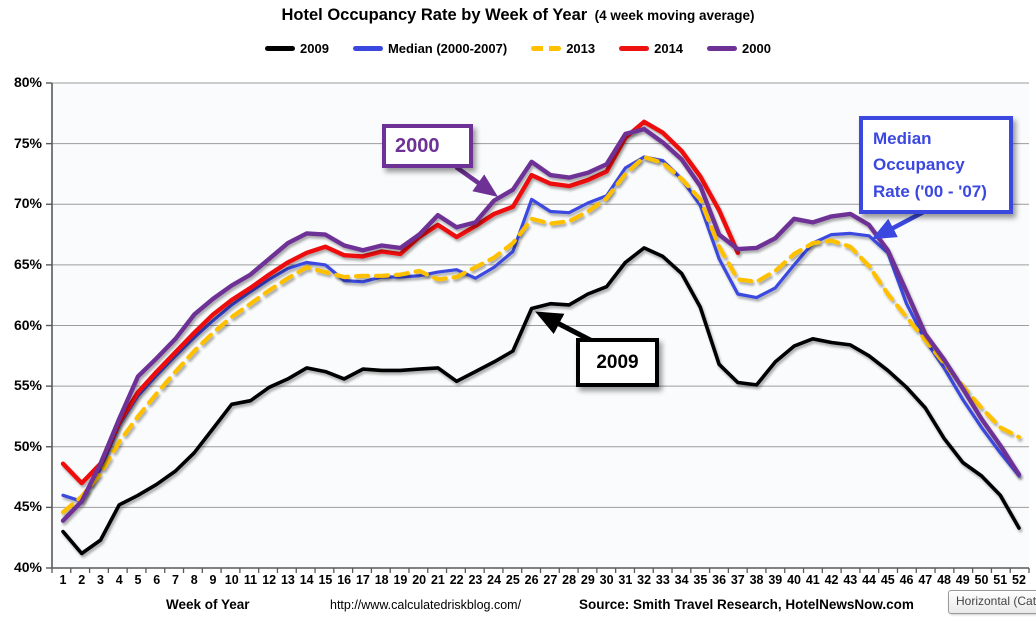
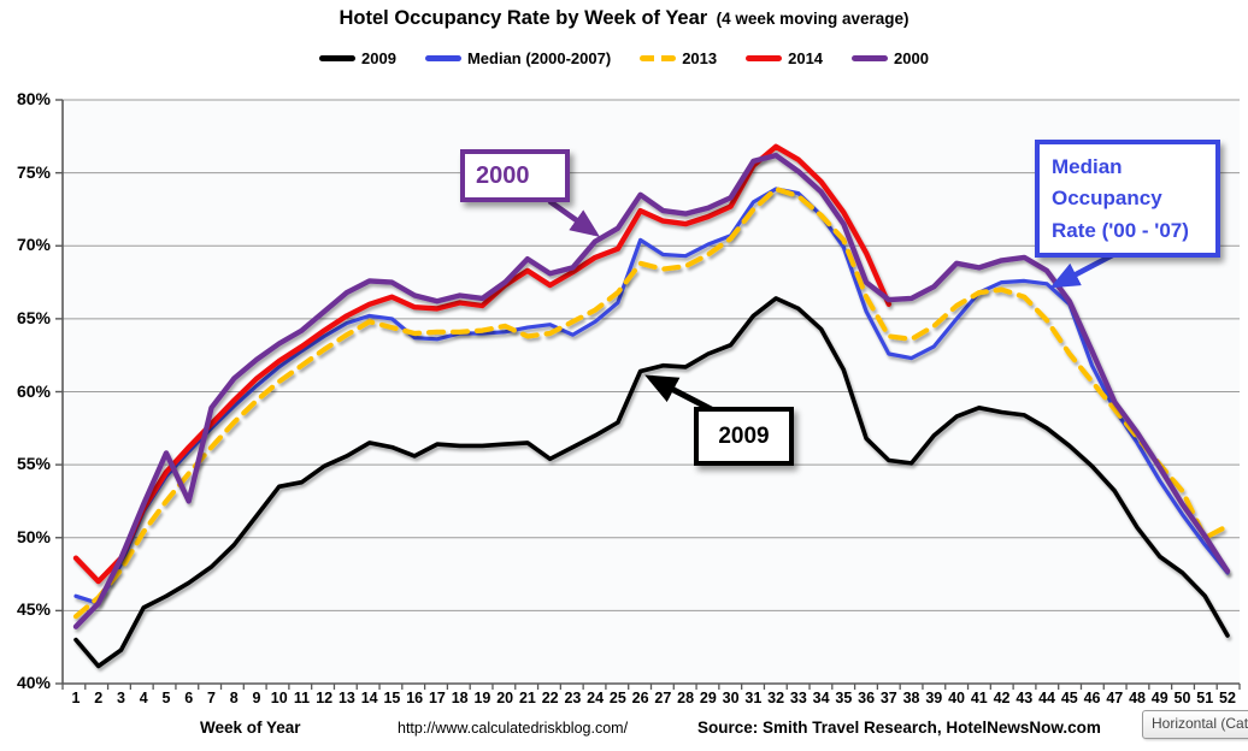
2000/6: 57.3% -> 52.5%
2013/51: 51.6% -> 50.0%
